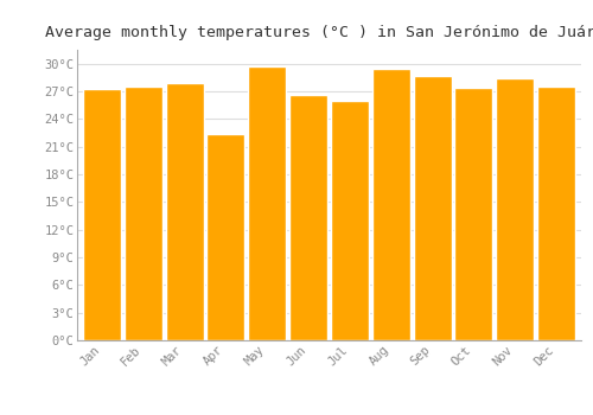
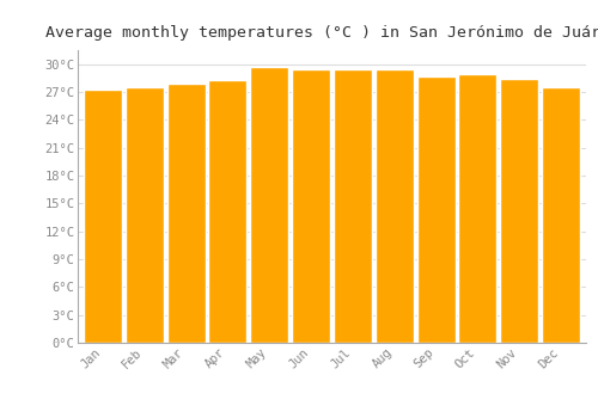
Apr: 22.4°C -> 28.3°C
Jun: 26.6°C -> 29.5°C
Jul: 26.0°C -> 29.4°C
Oct: 27.4°C -> 28.9°C
